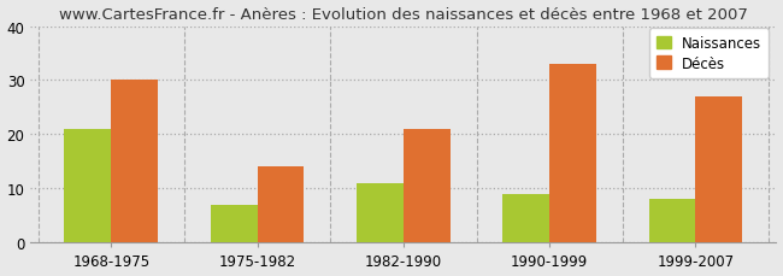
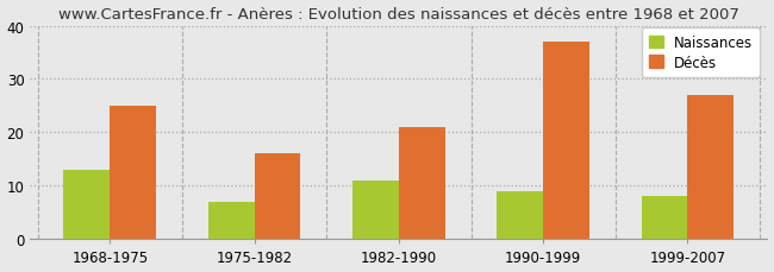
Naissances/1968-1975: 21 -> 13
Décès/1968-1975: 30 -> 25
Décès/1975-1982: 14 -> 16
Décès/1990-1999: 33 -> 37
